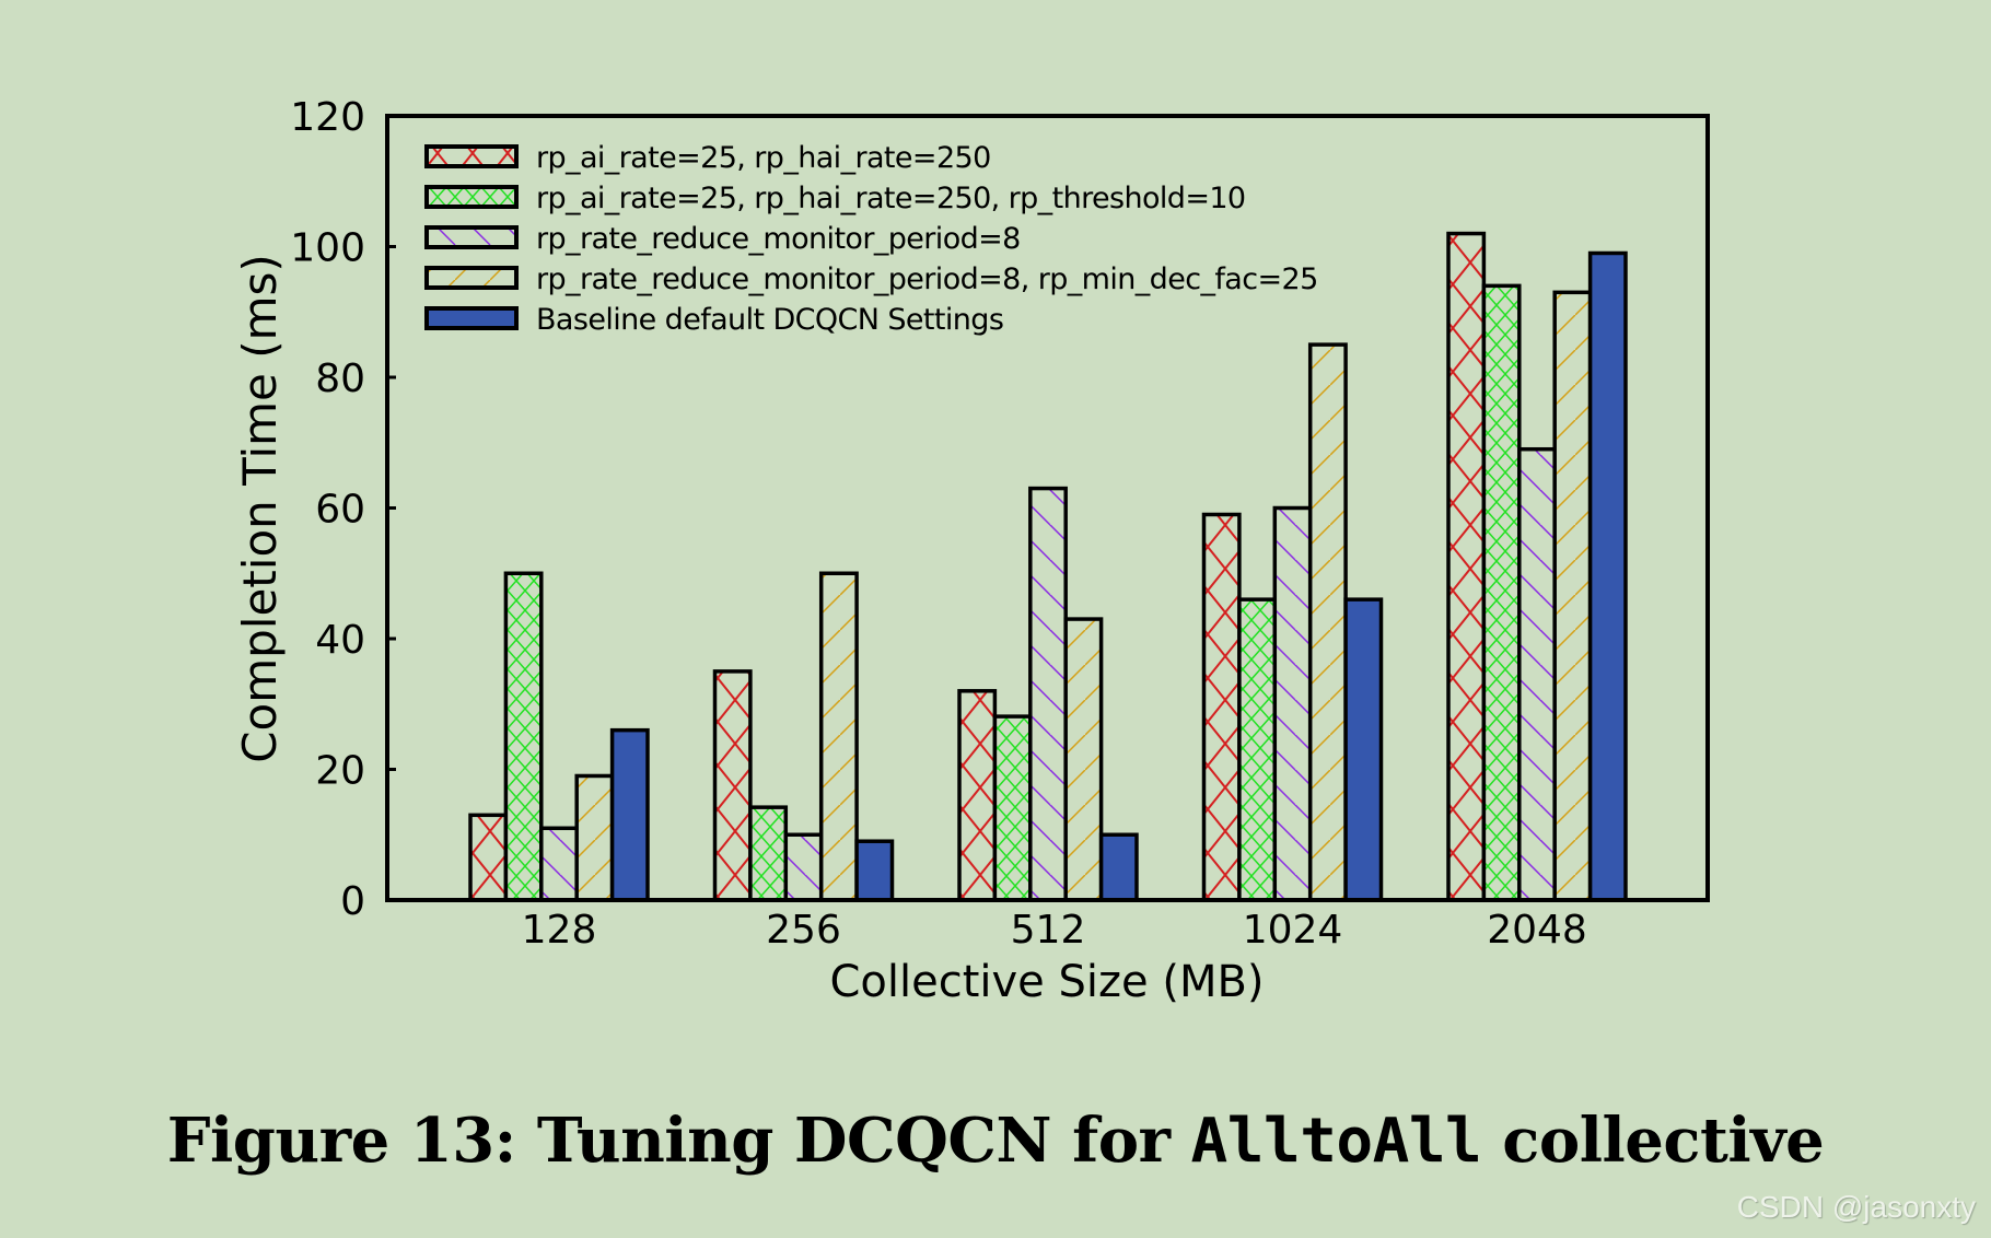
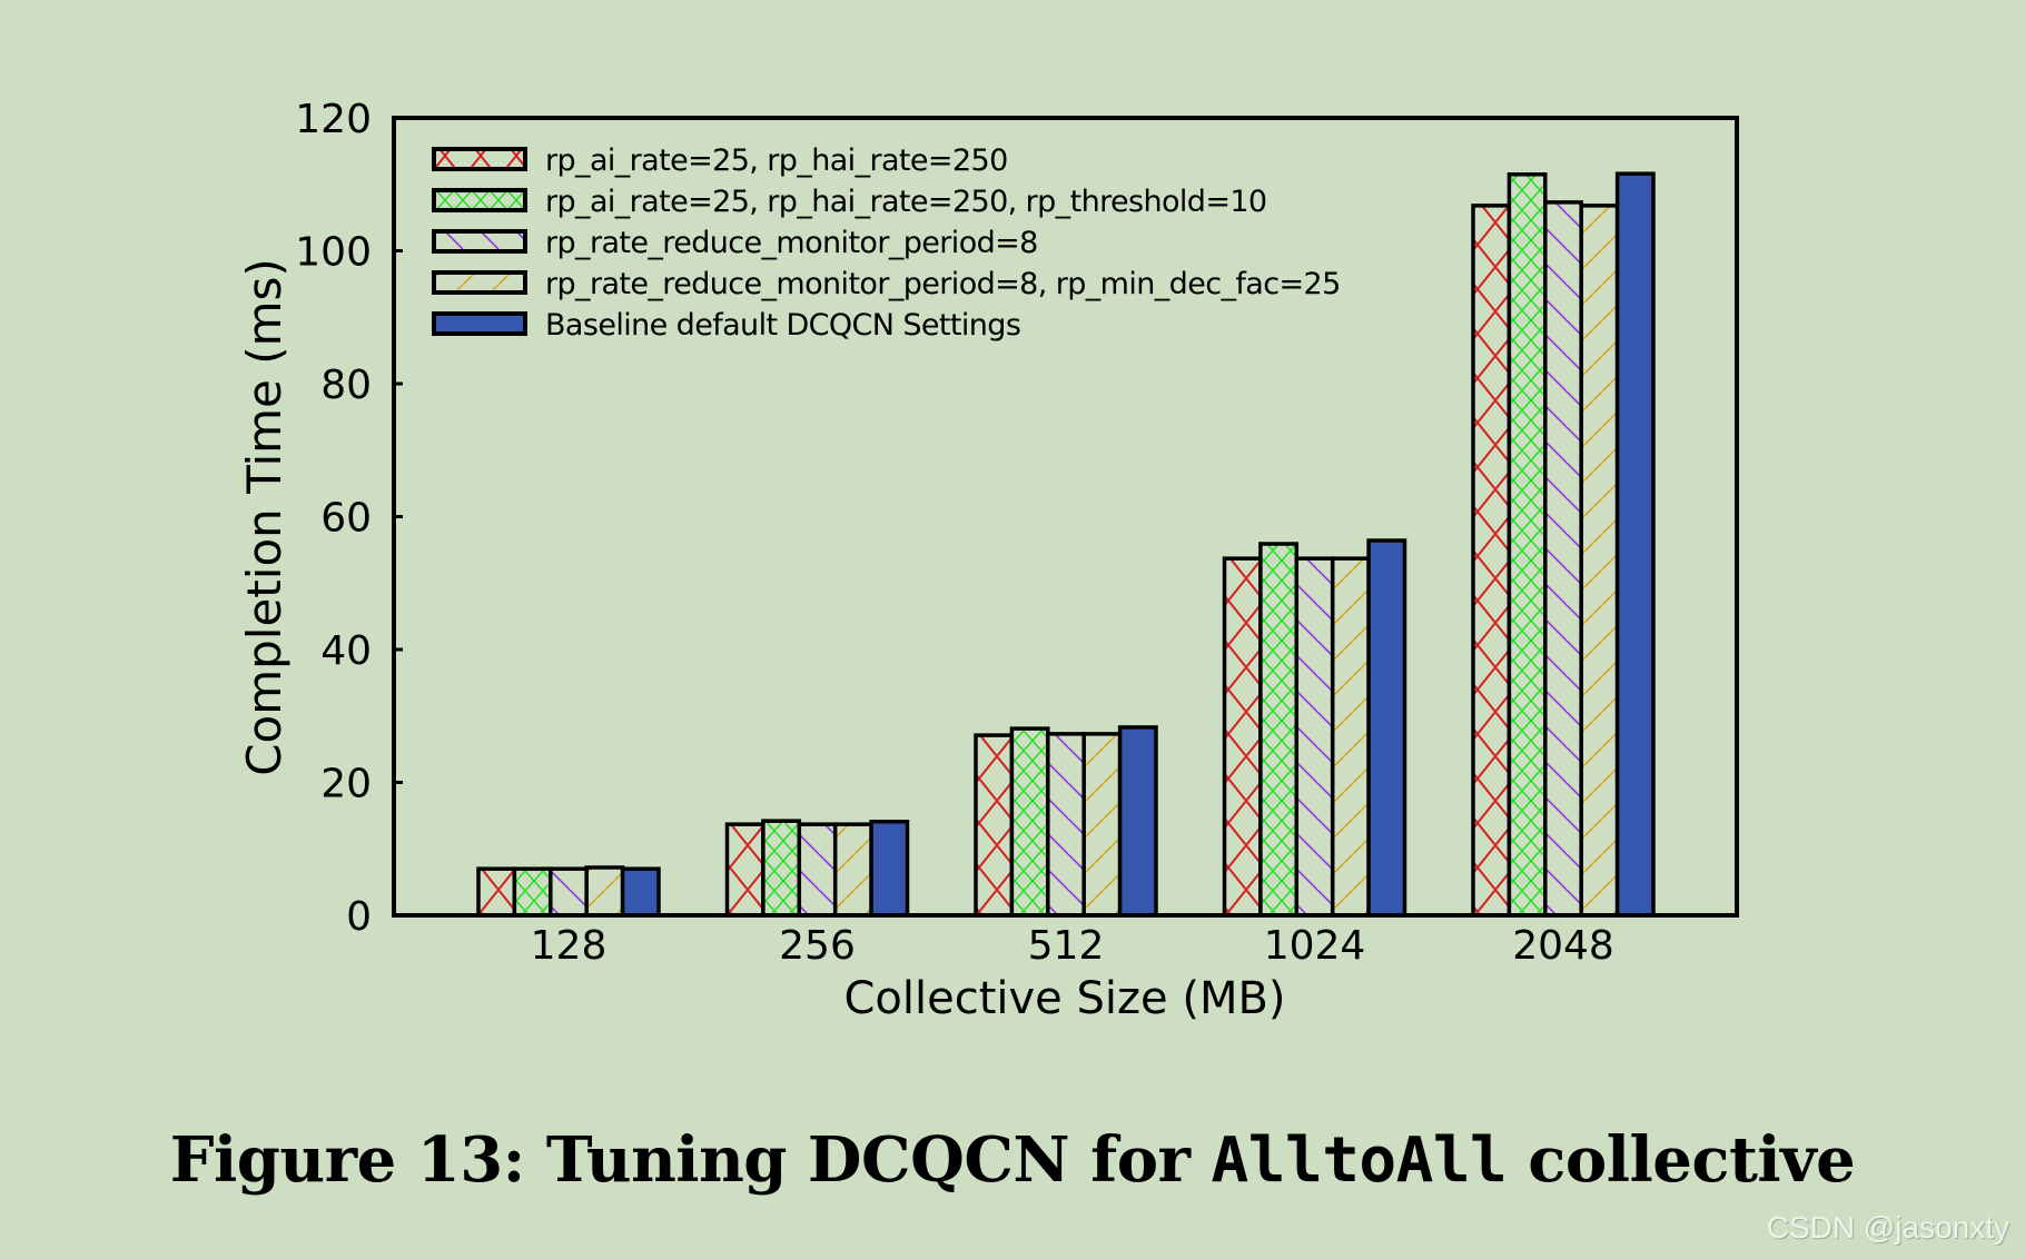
rp_ai_rate=25, rp_hai_rate=250/128: 13 -> 7
rp_ai_rate=25, rp_hai_rate=250, rp_threshold=10/128: 50 -> 7
rp_rate_reduce_monitor_period=8/128: 11 -> 7
rp_rate_reduce_monitor_period=8, rp_min_dec_fac=25/128: 19 -> 7
Baseline default DCQCN Settings/128: 26 -> 7
rp_ai_rate=25, rp_hai_rate=250/256: 35 -> 14
rp_rate_reduce_monitor_period=8/256: 10 -> 14
rp_rate_reduce_monitor_period=8, rp_min_dec_fac=25/256: 50 -> 14
Baseline default DCQCN Settings/256: 9 -> 14
rp_ai_rate=25, rp_hai_rate=250/512: 32 -> 27
rp_rate_reduce_monitor_period=8/512: 63 -> 27
rp_rate_reduce_monitor_period=8, rp_min_dec_fac=25/512: 43 -> 27
Baseline default DCQCN Settings/512: 10 -> 28
rp_ai_rate=25, rp_hai_rate=250/1024: 59 -> 54
rp_ai_rate=25, rp_hai_rate=250, rp_threshold=10/1024: 46 -> 56
rp_rate_reduce_monitor_period=8/1024: 60 -> 54
rp_rate_reduce_monitor_period=8, rp_min_dec_fac=25/1024: 85 -> 54
Baseline default DCQCN Settings/1024: 46 -> 56
rp_ai_rate=25, rp_hai_rate=250/2048: 102 -> 107
rp_ai_rate=25, rp_hai_rate=250, rp_threshold=10/2048: 94 -> 112
rp_rate_reduce_monitor_period=8/2048: 69 -> 107
rp_rate_reduce_monitor_period=8, rp_min_dec_fac=25/2048: 93 -> 107
Baseline default DCQCN Settings/2048: 99 -> 112
